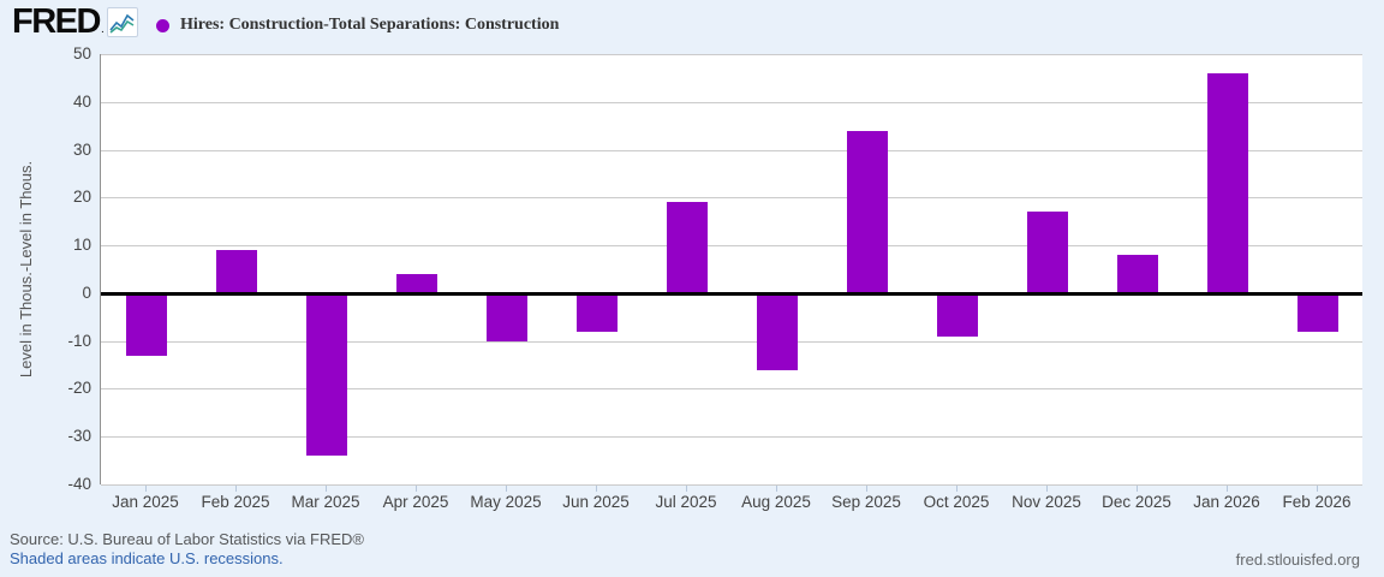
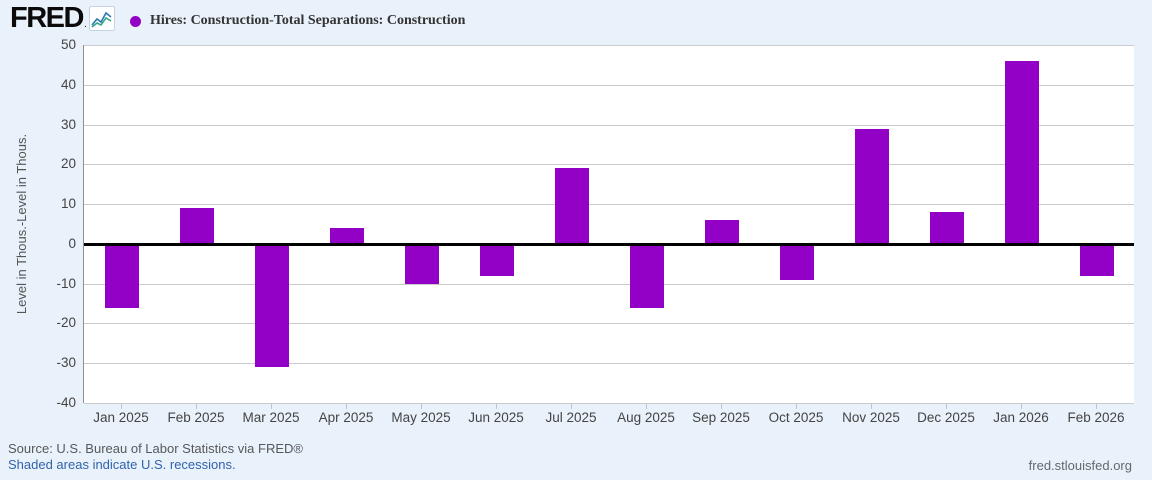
Jan 2025: -13 -> -16
Mar 2025: -34 -> -31
Sep 2025: 34 -> 6
Nov 2025: 17 -> 29
